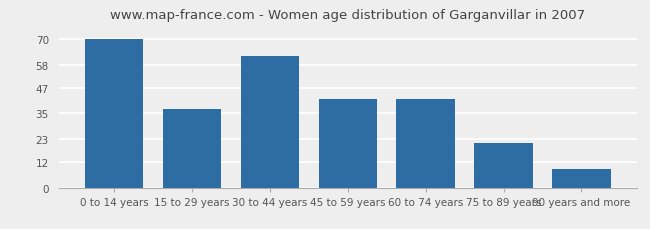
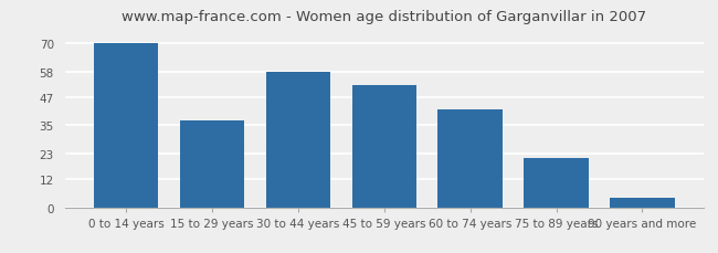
30 to 44 years: 62 -> 58
45 to 59 years: 42 -> 52
90 years and more: 9 -> 4
